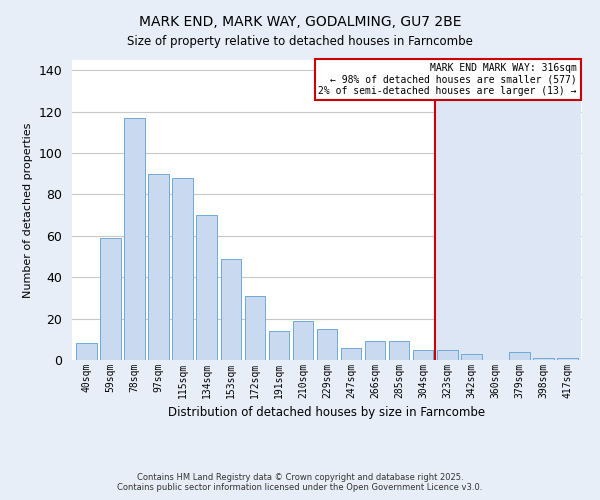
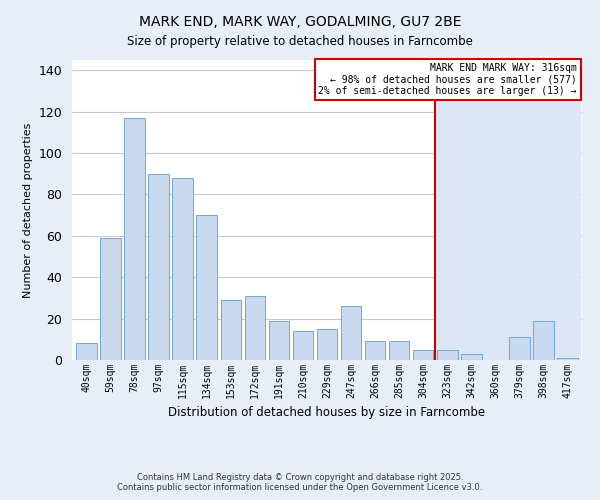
153sqm: 49 -> 29
191sqm: 14 -> 19
210sqm: 19 -> 14
247sqm: 6 -> 26
379sqm: 4 -> 11
398sqm: 1 -> 19
